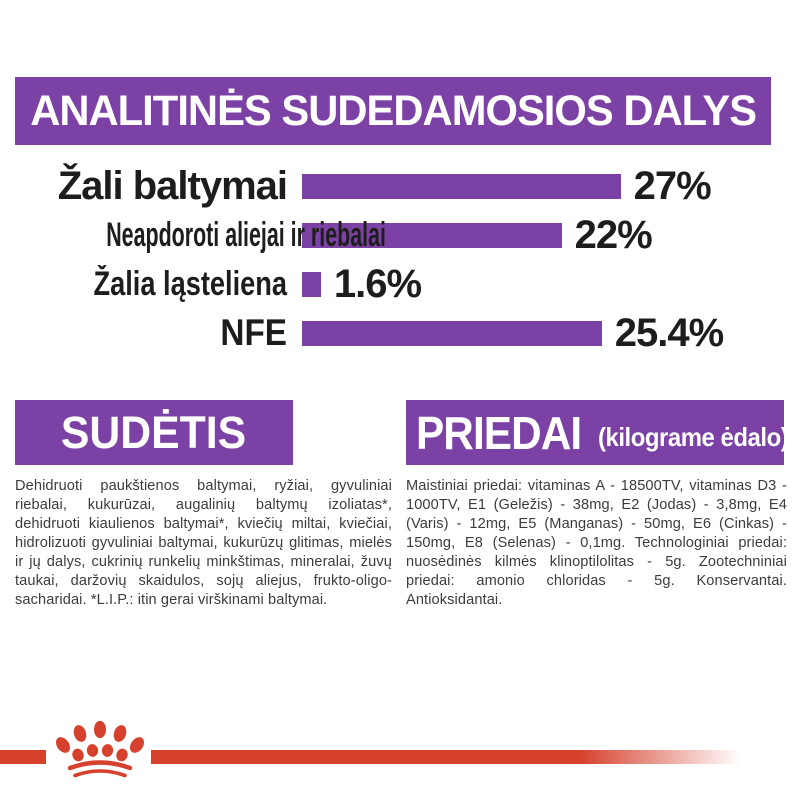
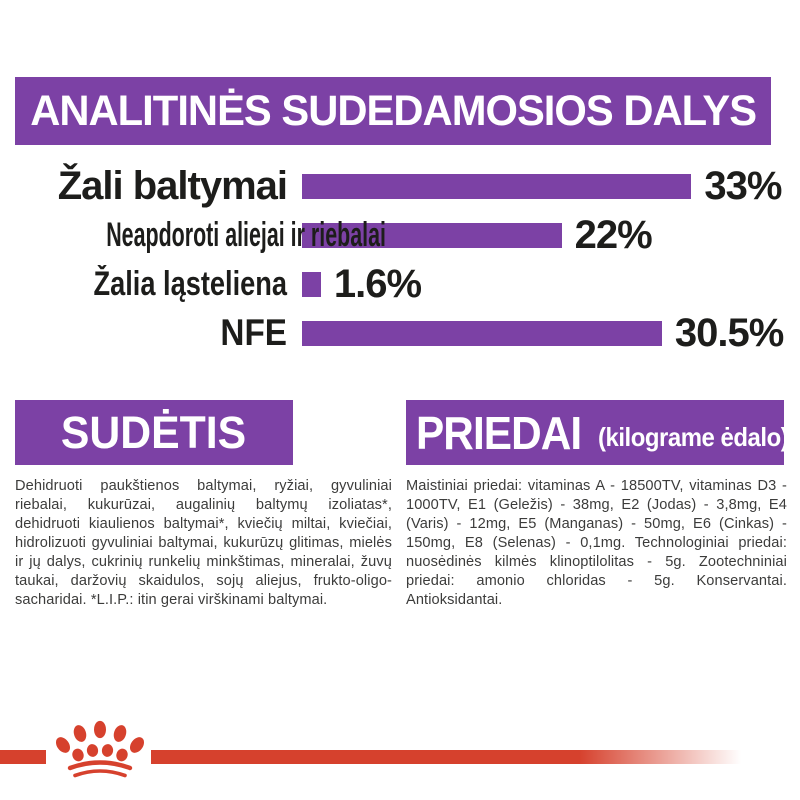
Žali baltymai: 27% -> 33%
NFE: 25.4% -> 30.5%
